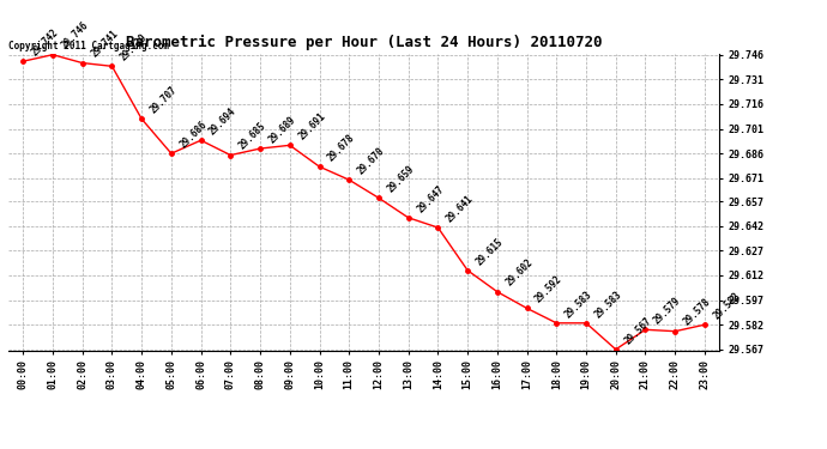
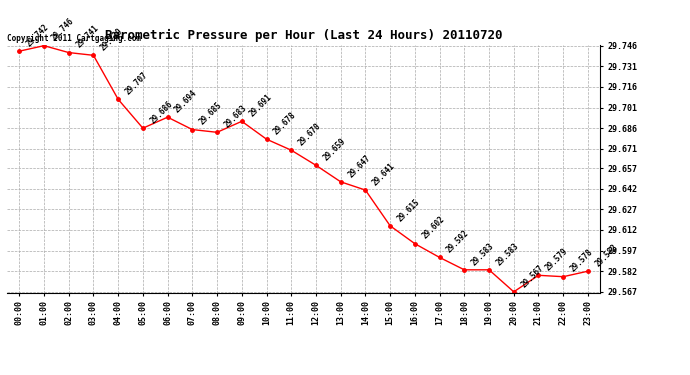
08:00: 29.689 -> 29.683
